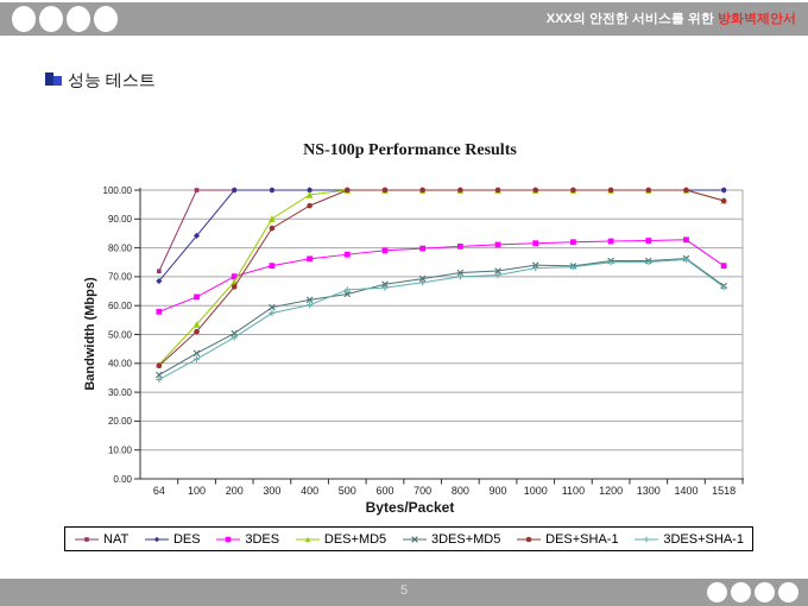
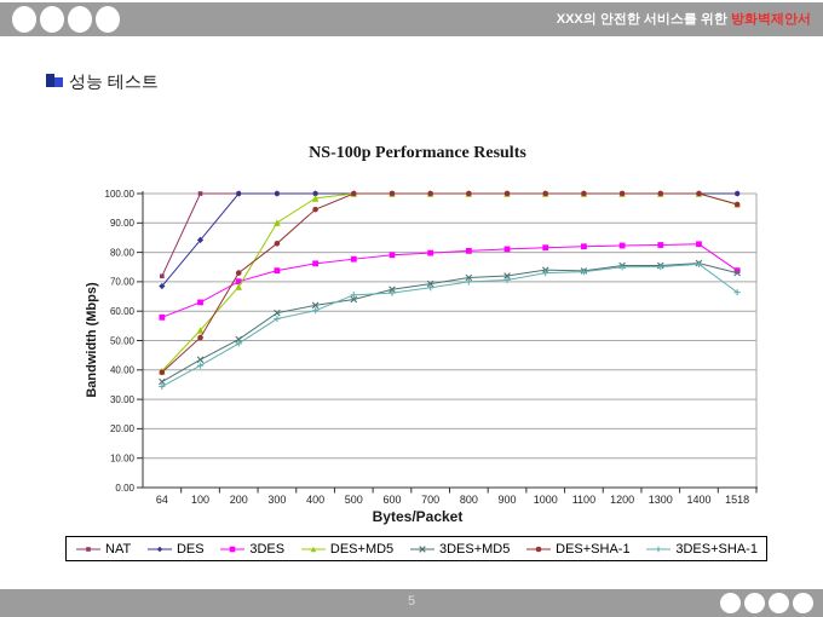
DES+SHA-1/200: 66 -> 73
DES+SHA-1/300: 87 -> 83
3DES+MD5/1518: 67 -> 73
